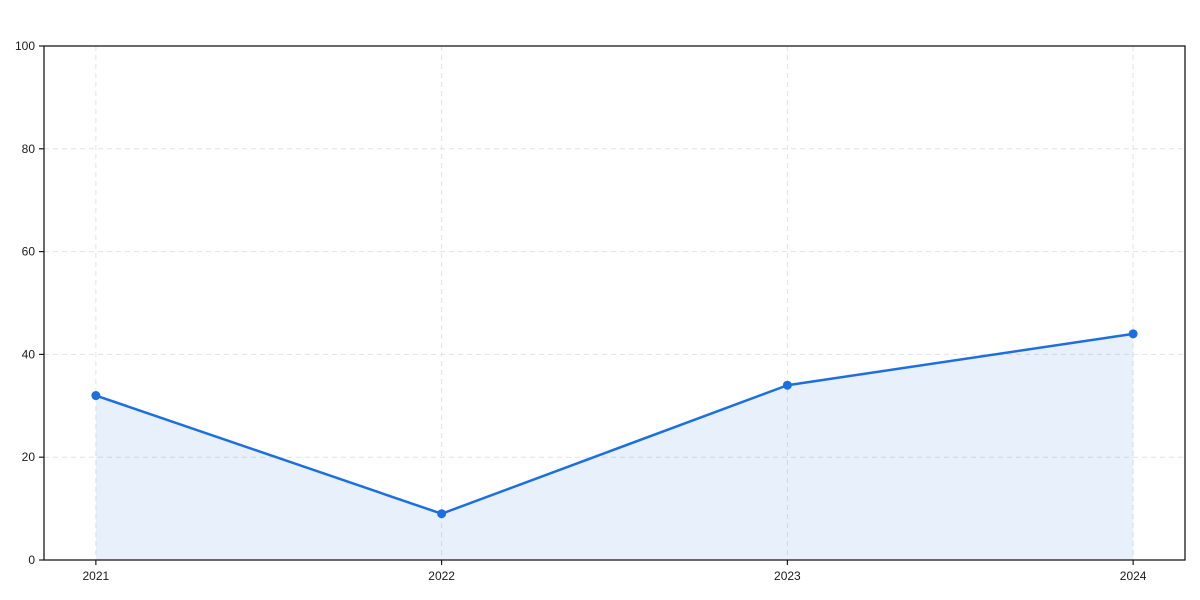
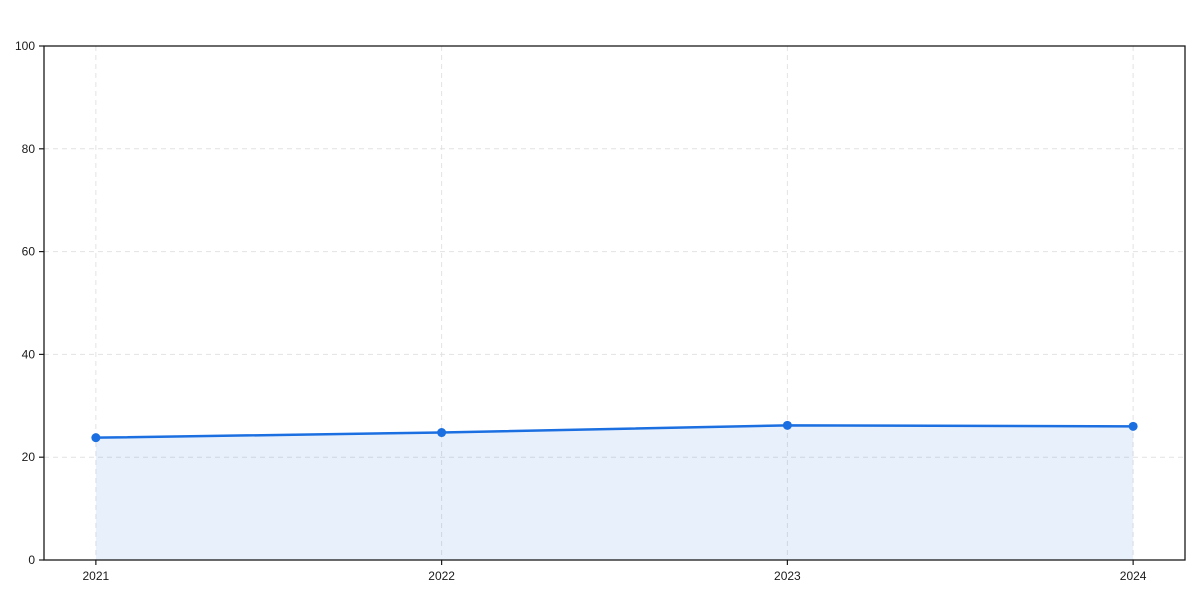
2021: 32 -> 24
2022: 9 -> 25
2023: 34 -> 26
2024: 44 -> 26
